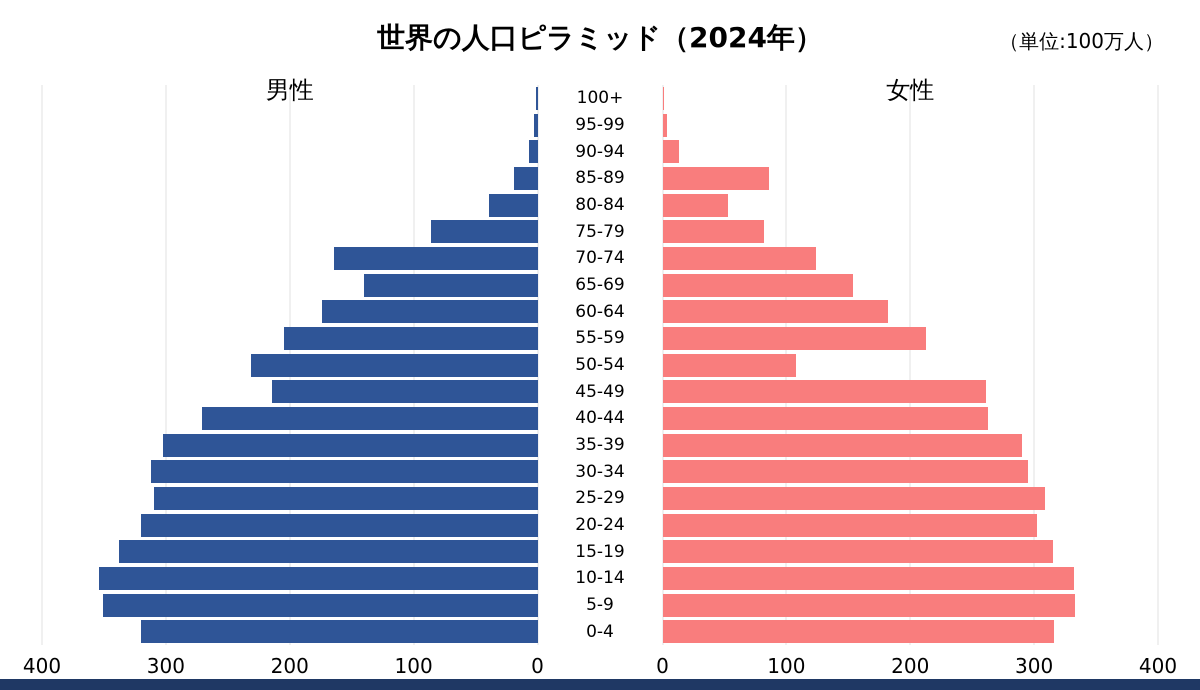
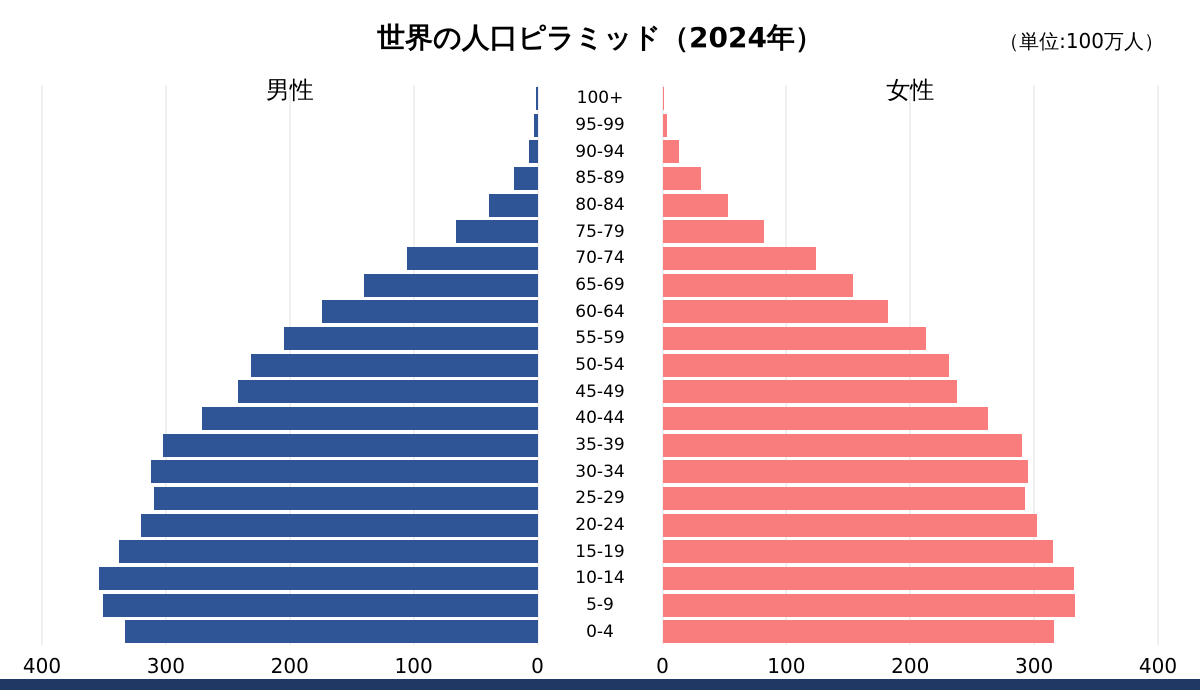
女性/85-89: 86 -> 31
男性/75-79: 86 -> 66
男性/70-74: 164 -> 105
女性/50-54: 108 -> 231
男性/45-49: 214 -> 242
女性/45-49: 261 -> 238
女性/25-29: 309 -> 293
男性/0-4: 320 -> 333
